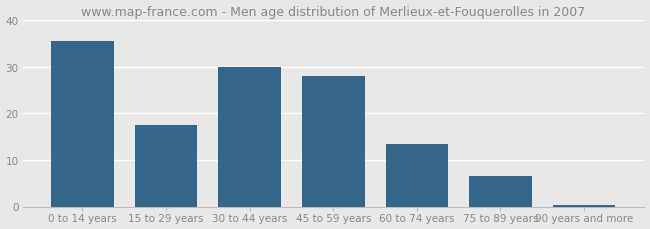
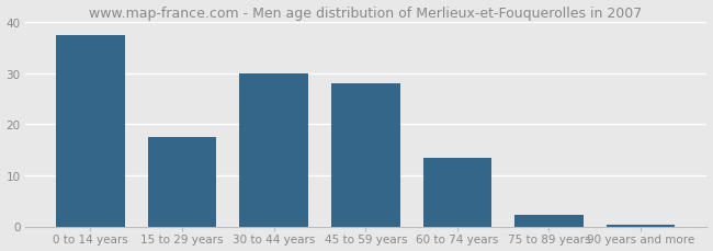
0 to 14 years: 35.5 -> 37.5
75 to 89 years: 6.5 -> 2.2
